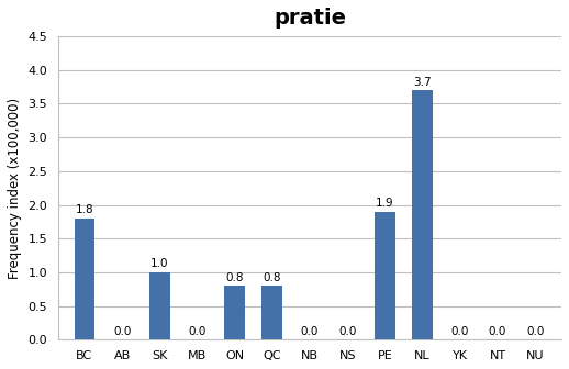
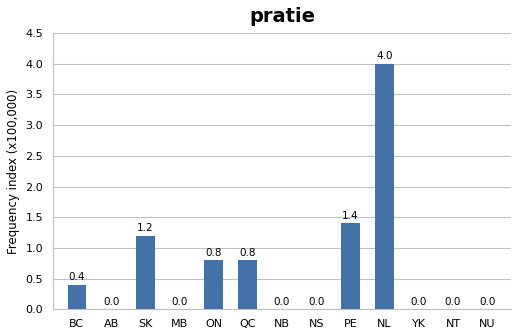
BC: 1.8 -> 0.4
SK: 1.0 -> 1.2
PE: 1.9 -> 1.4
NL: 3.7 -> 4.0
